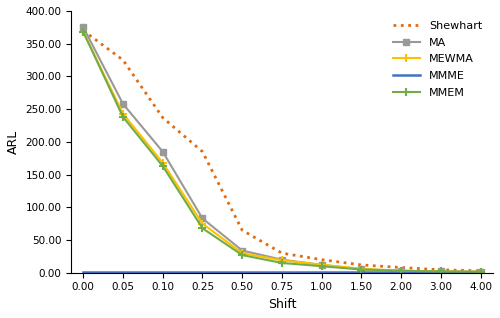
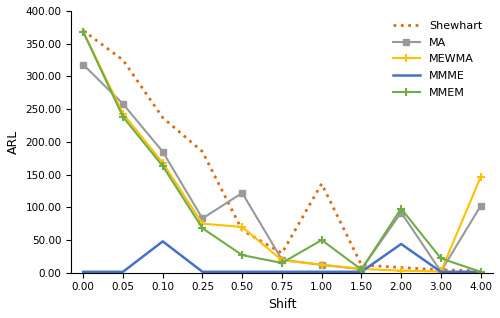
MA/0.00: 375 -> 318
MMME/0.10: 2 -> 48
MA/0.50: 34 -> 122
MEWMA/0.50: 30 -> 70
Shewhart/1.00: 20 -> 136
MMEM/1.00: 10 -> 50
MA/2.00: 3 -> 92
MMME/2.00: 2 -> 44
MMEM/2.00: 3 -> 98
MMEM/3.00: 2 -> 22
MA/4.00: 2 -> 102
MEWMA/4.00: 2 -> 146
